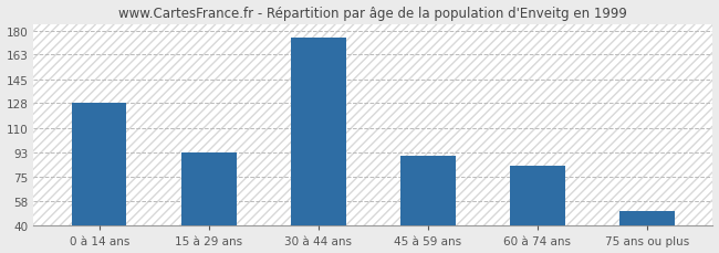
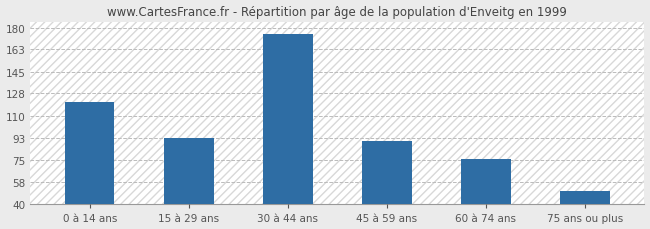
0 à 14 ans: 128 -> 121
60 à 74 ans: 83 -> 76
